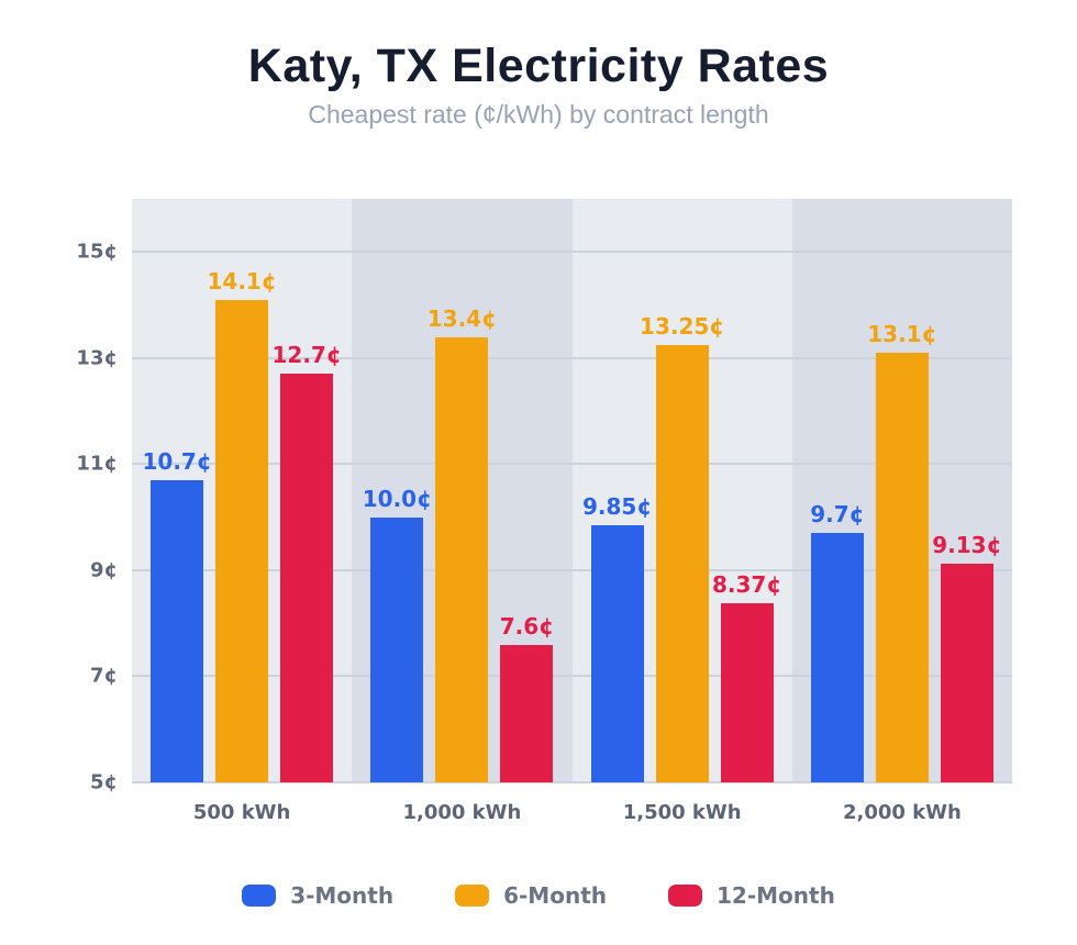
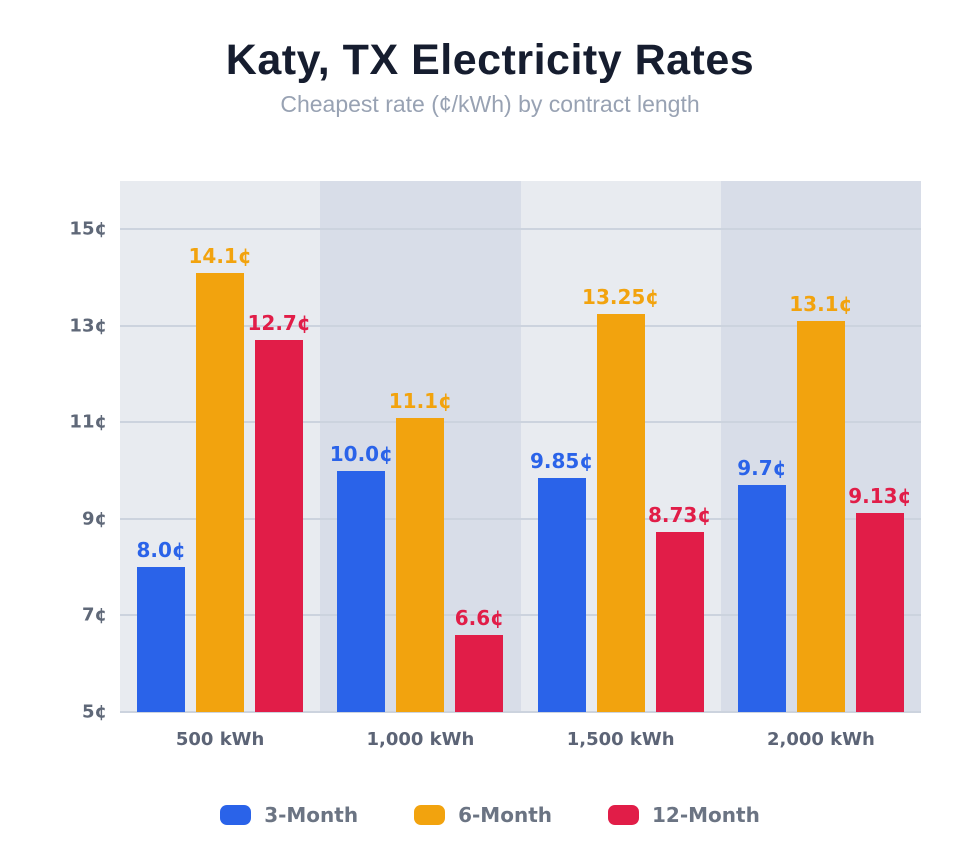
3-Month/500 kWh: 10.7 -> 8.0
6-Month/1,000 kWh: 13.4 -> 11.1
12-Month/1,000 kWh: 7.6 -> 6.6
12-Month/1,500 kWh: 8.37 -> 8.73
